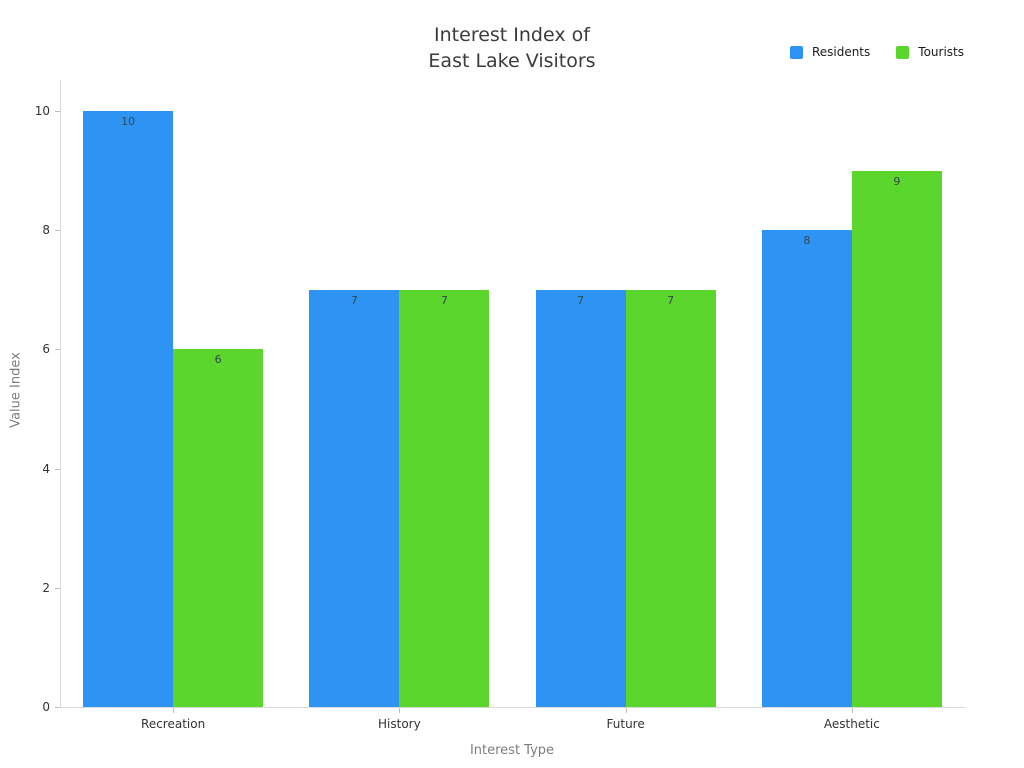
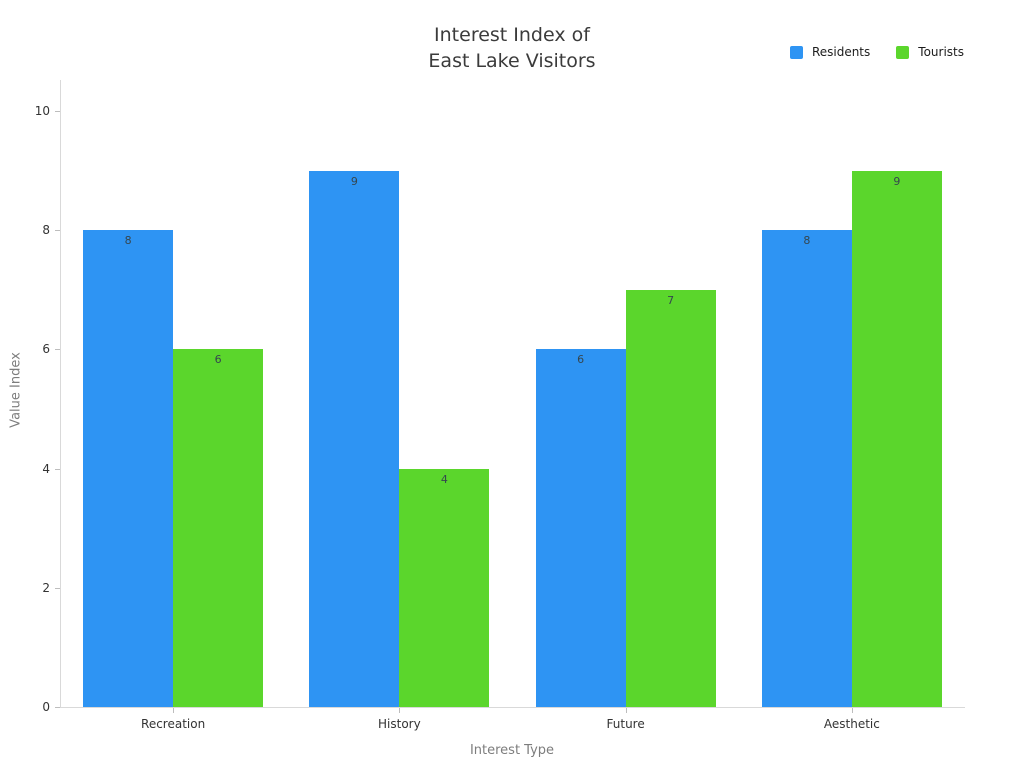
Residents/Recreation: 10 -> 8
Residents/History: 7 -> 9
Tourists/History: 7 -> 4
Residents/Future: 7 -> 6
